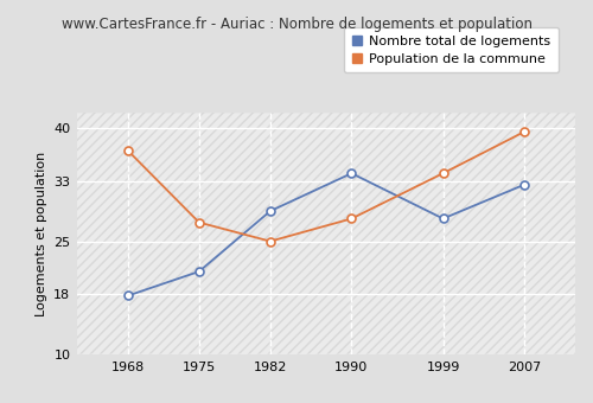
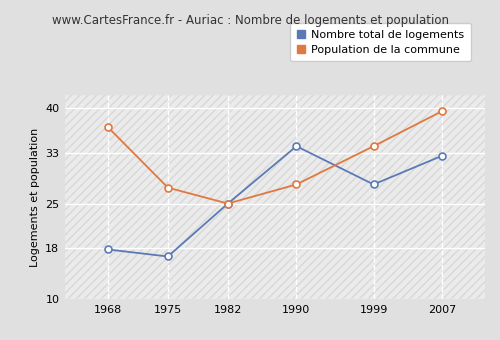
Nombre total de logements/1975: 21.0 -> 16.7
Nombre total de logements/1982: 29.0 -> 25.0
